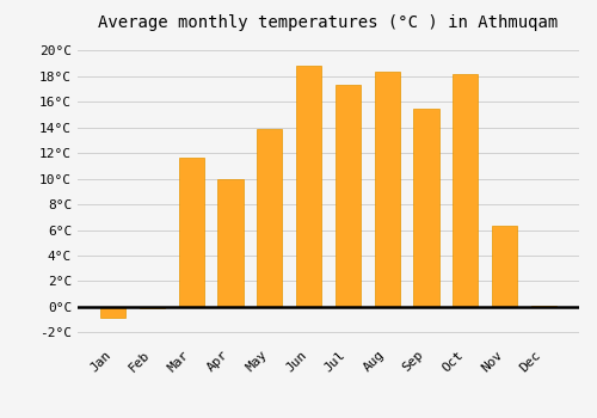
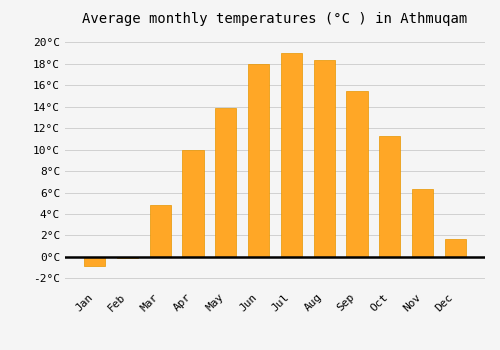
Mar: 11.6°C -> 4.8°C
Jun: 18.8°C -> 18.0°C
Jul: 17.3°C -> 19.0°C
Oct: 18.2°C -> 11.3°C
Dec: 0.1°C -> 1.7°C
